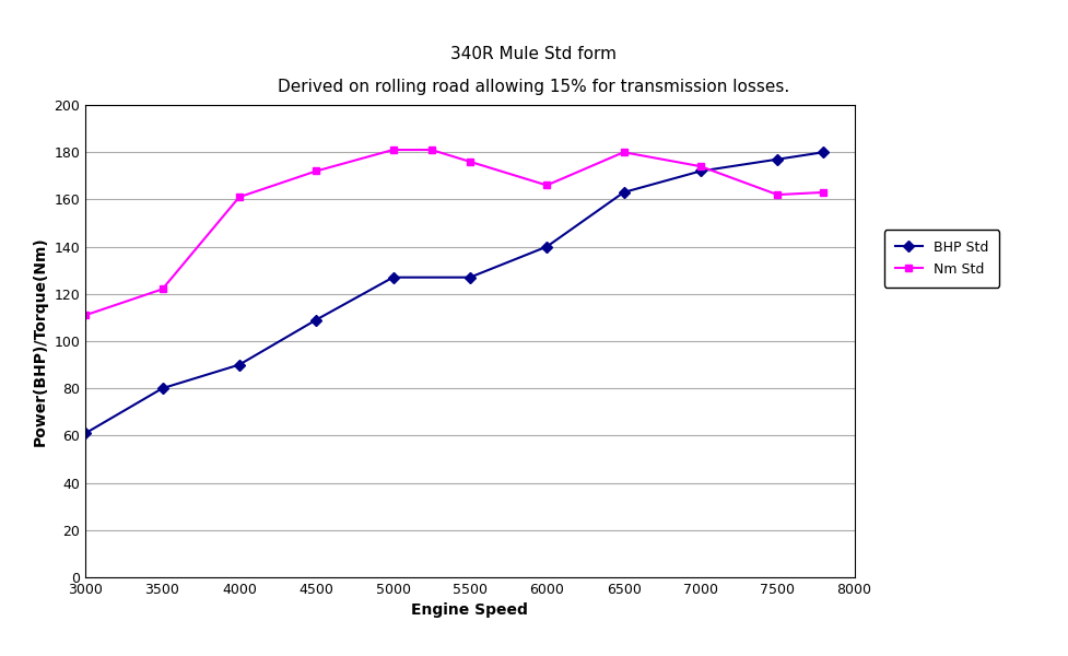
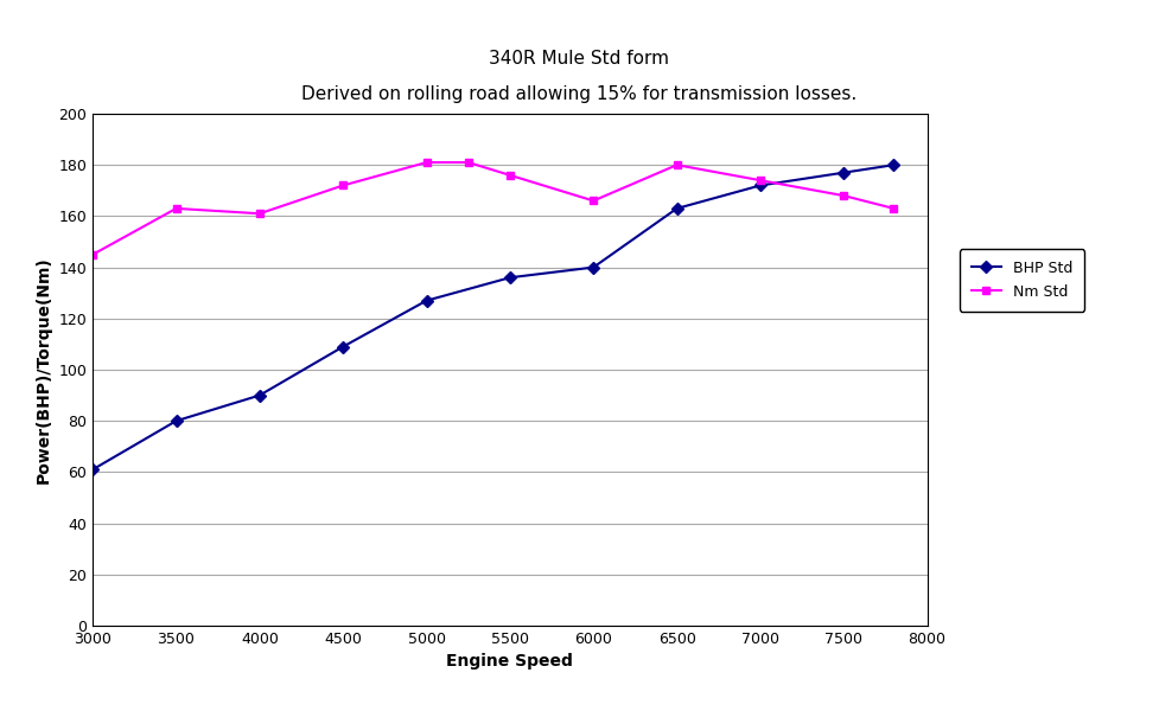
Nm Std/3000: 111 -> 145
Nm Std/3500: 122 -> 163
BHP Std/5500: 127 -> 136
Nm Std/7500: 162 -> 168
